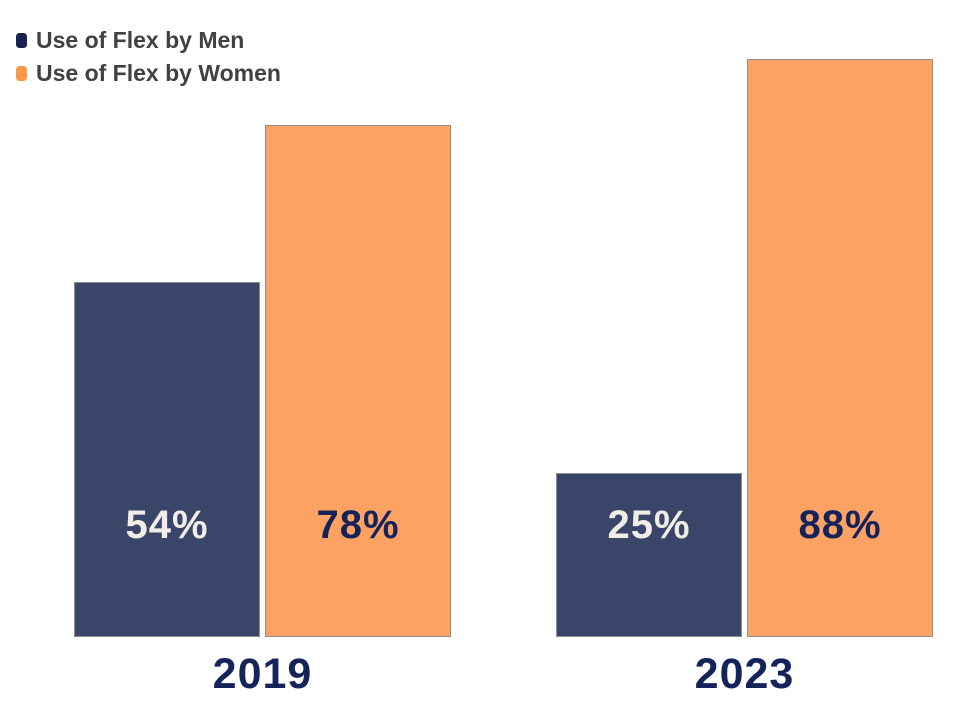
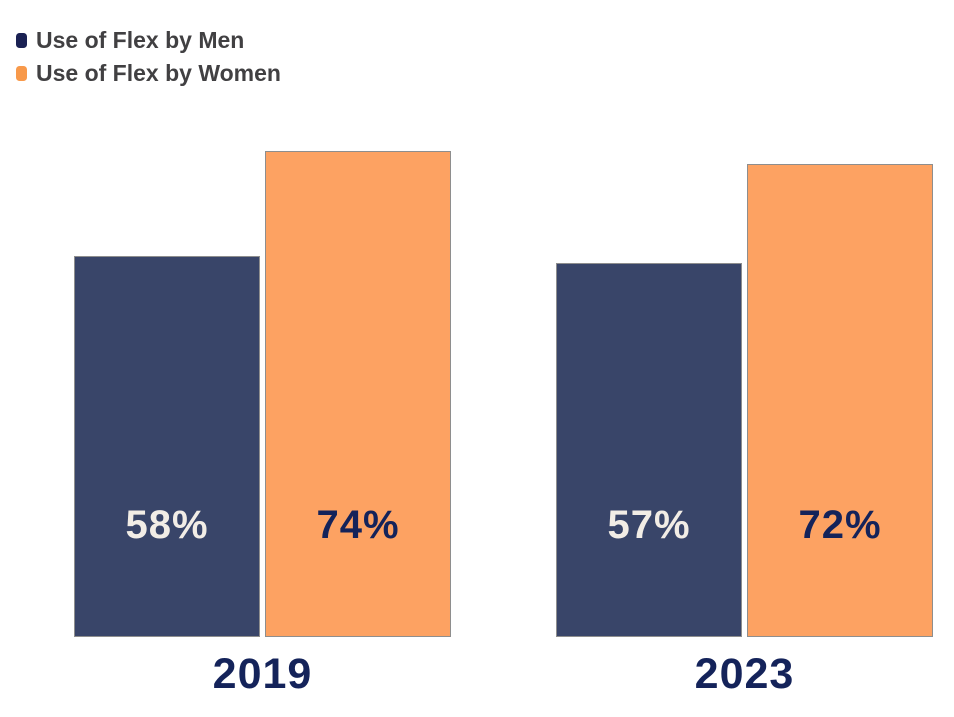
Use of Flex by Men/2019: 54% -> 58%
Use of Flex by Women/2019: 78% -> 74%
Use of Flex by Men/2023: 25% -> 57%
Use of Flex by Women/2023: 88% -> 72%
